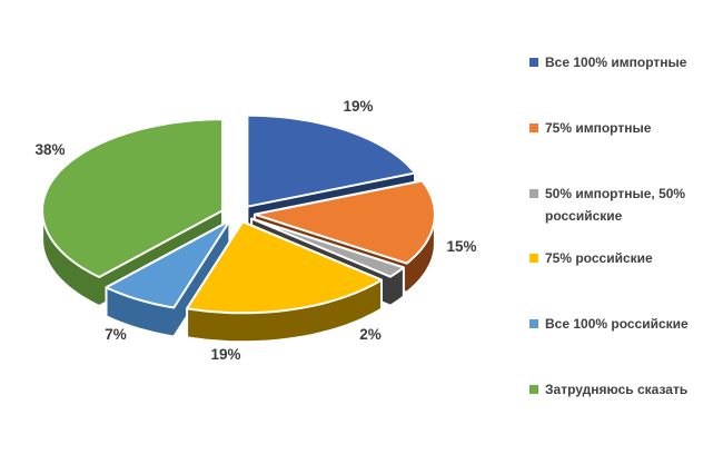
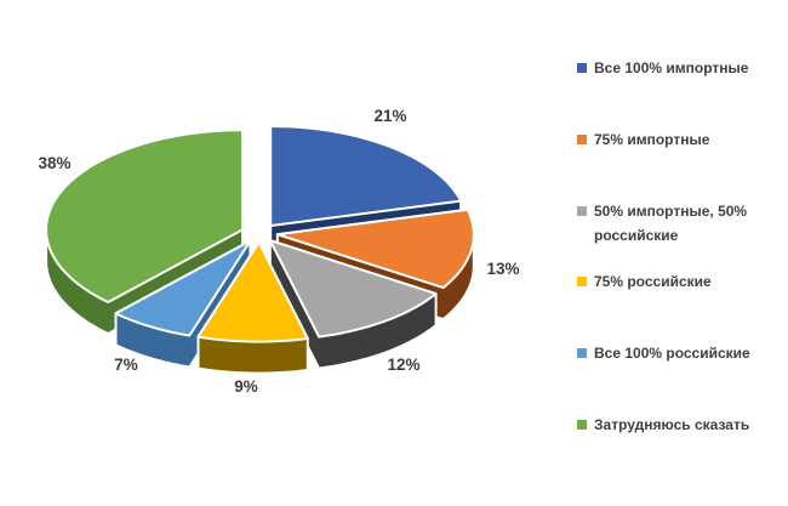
Все 100% импортные: 19% -> 21%
75% импортные: 15% -> 13%
50% импортные, 50% российские: 2% -> 12%
75% российские: 19% -> 9%
